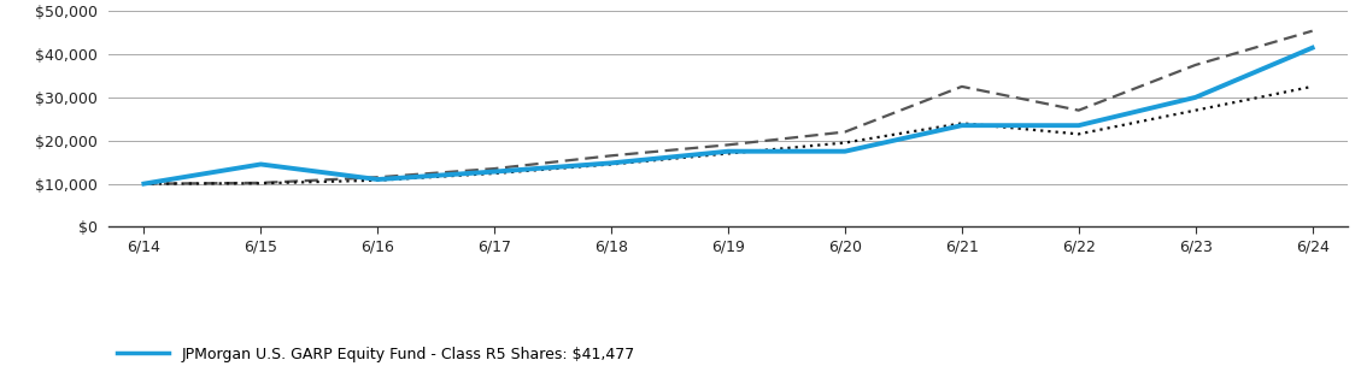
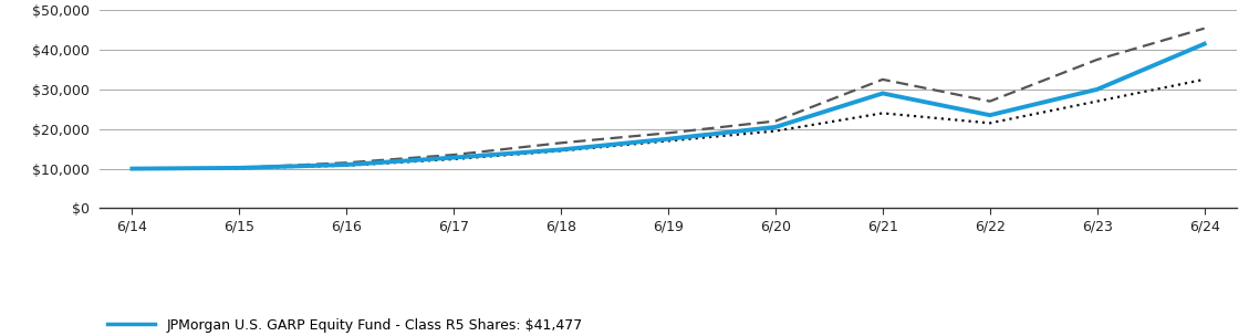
JPMorgan U.S. GARP Equity Fund - Class R5 Shares: $41,477/6/15: $14,500 -> $10,200
JPMorgan U.S. GARP Equity Fund - Class R5 Shares: $41,477/6/20: $17,500 -> $20,500
JPMorgan U.S. GARP Equity Fund - Class R5 Shares: $41,477/6/21: $23,500 -> $29,000
